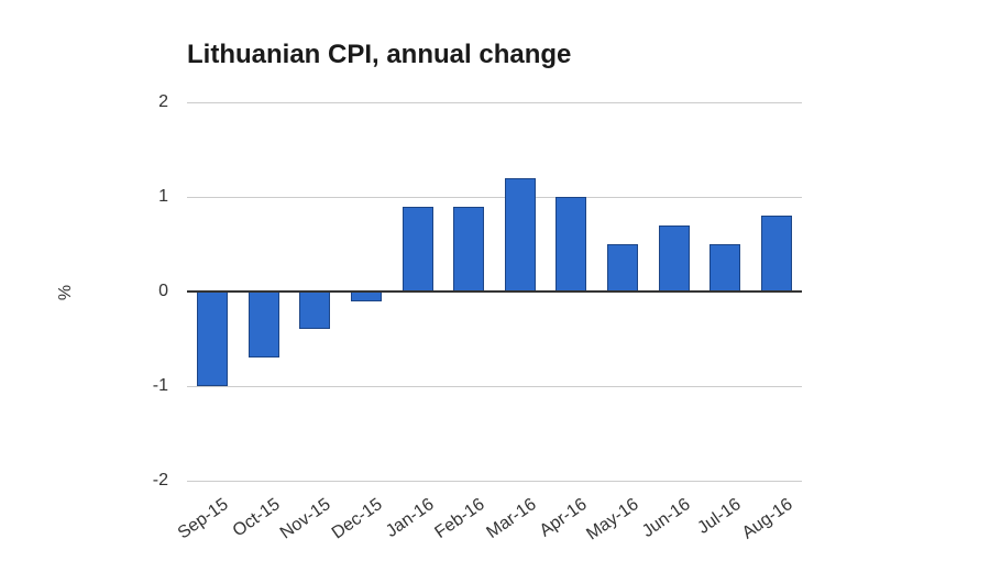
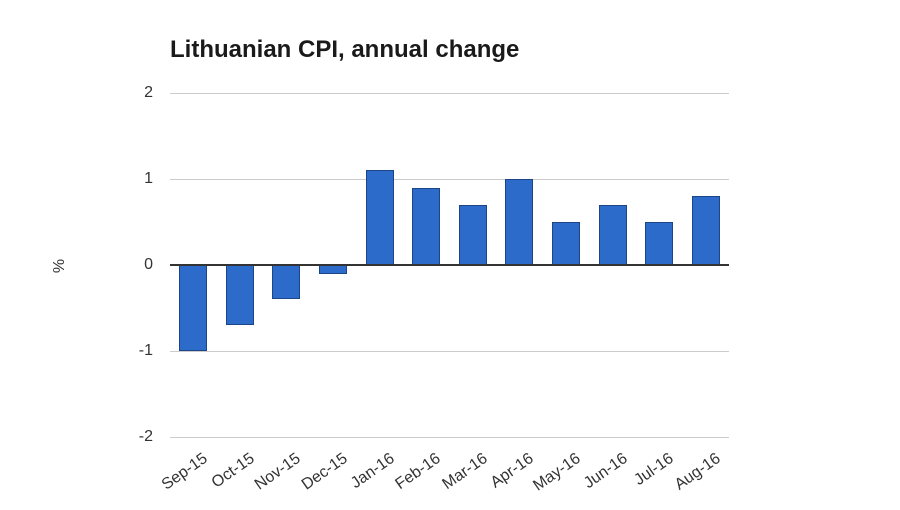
Jan-16: 0.9 -> 1.1
Mar-16: 1.2 -> 0.7
